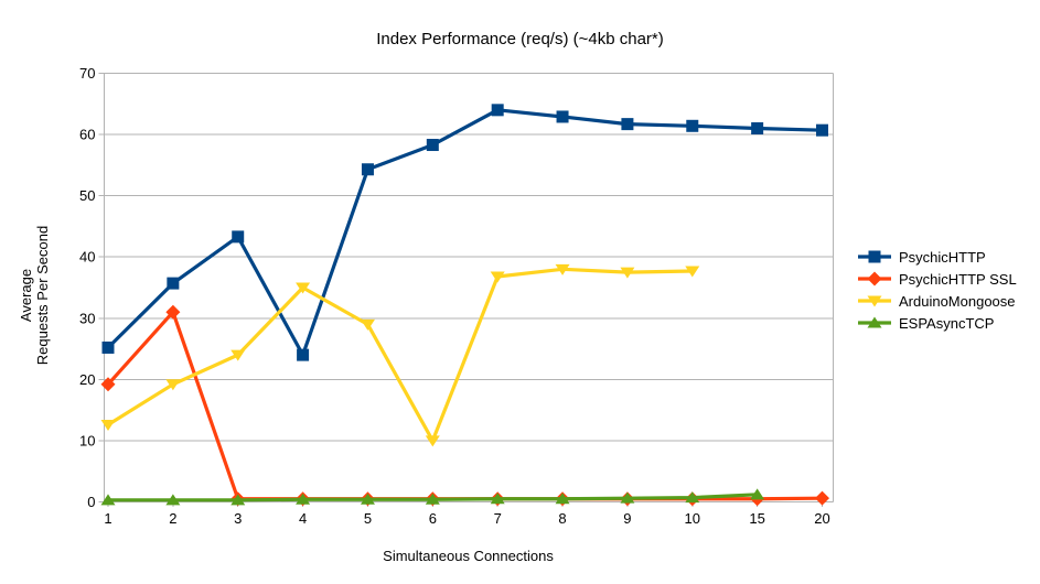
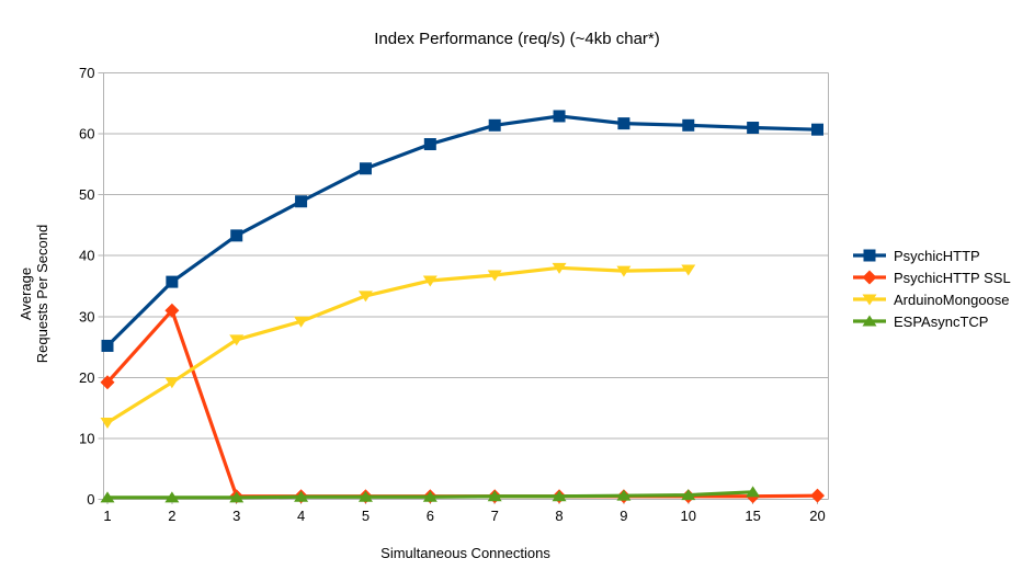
ArduinoMongoose/3: 24 -> 26
PsychicHTTP/4: 24 -> 49
ArduinoMongoose/4: 35 -> 29
ArduinoMongoose/5: 29 -> 33
ArduinoMongoose/6: 10 -> 36
PsychicHTTP/7: 64 -> 61
